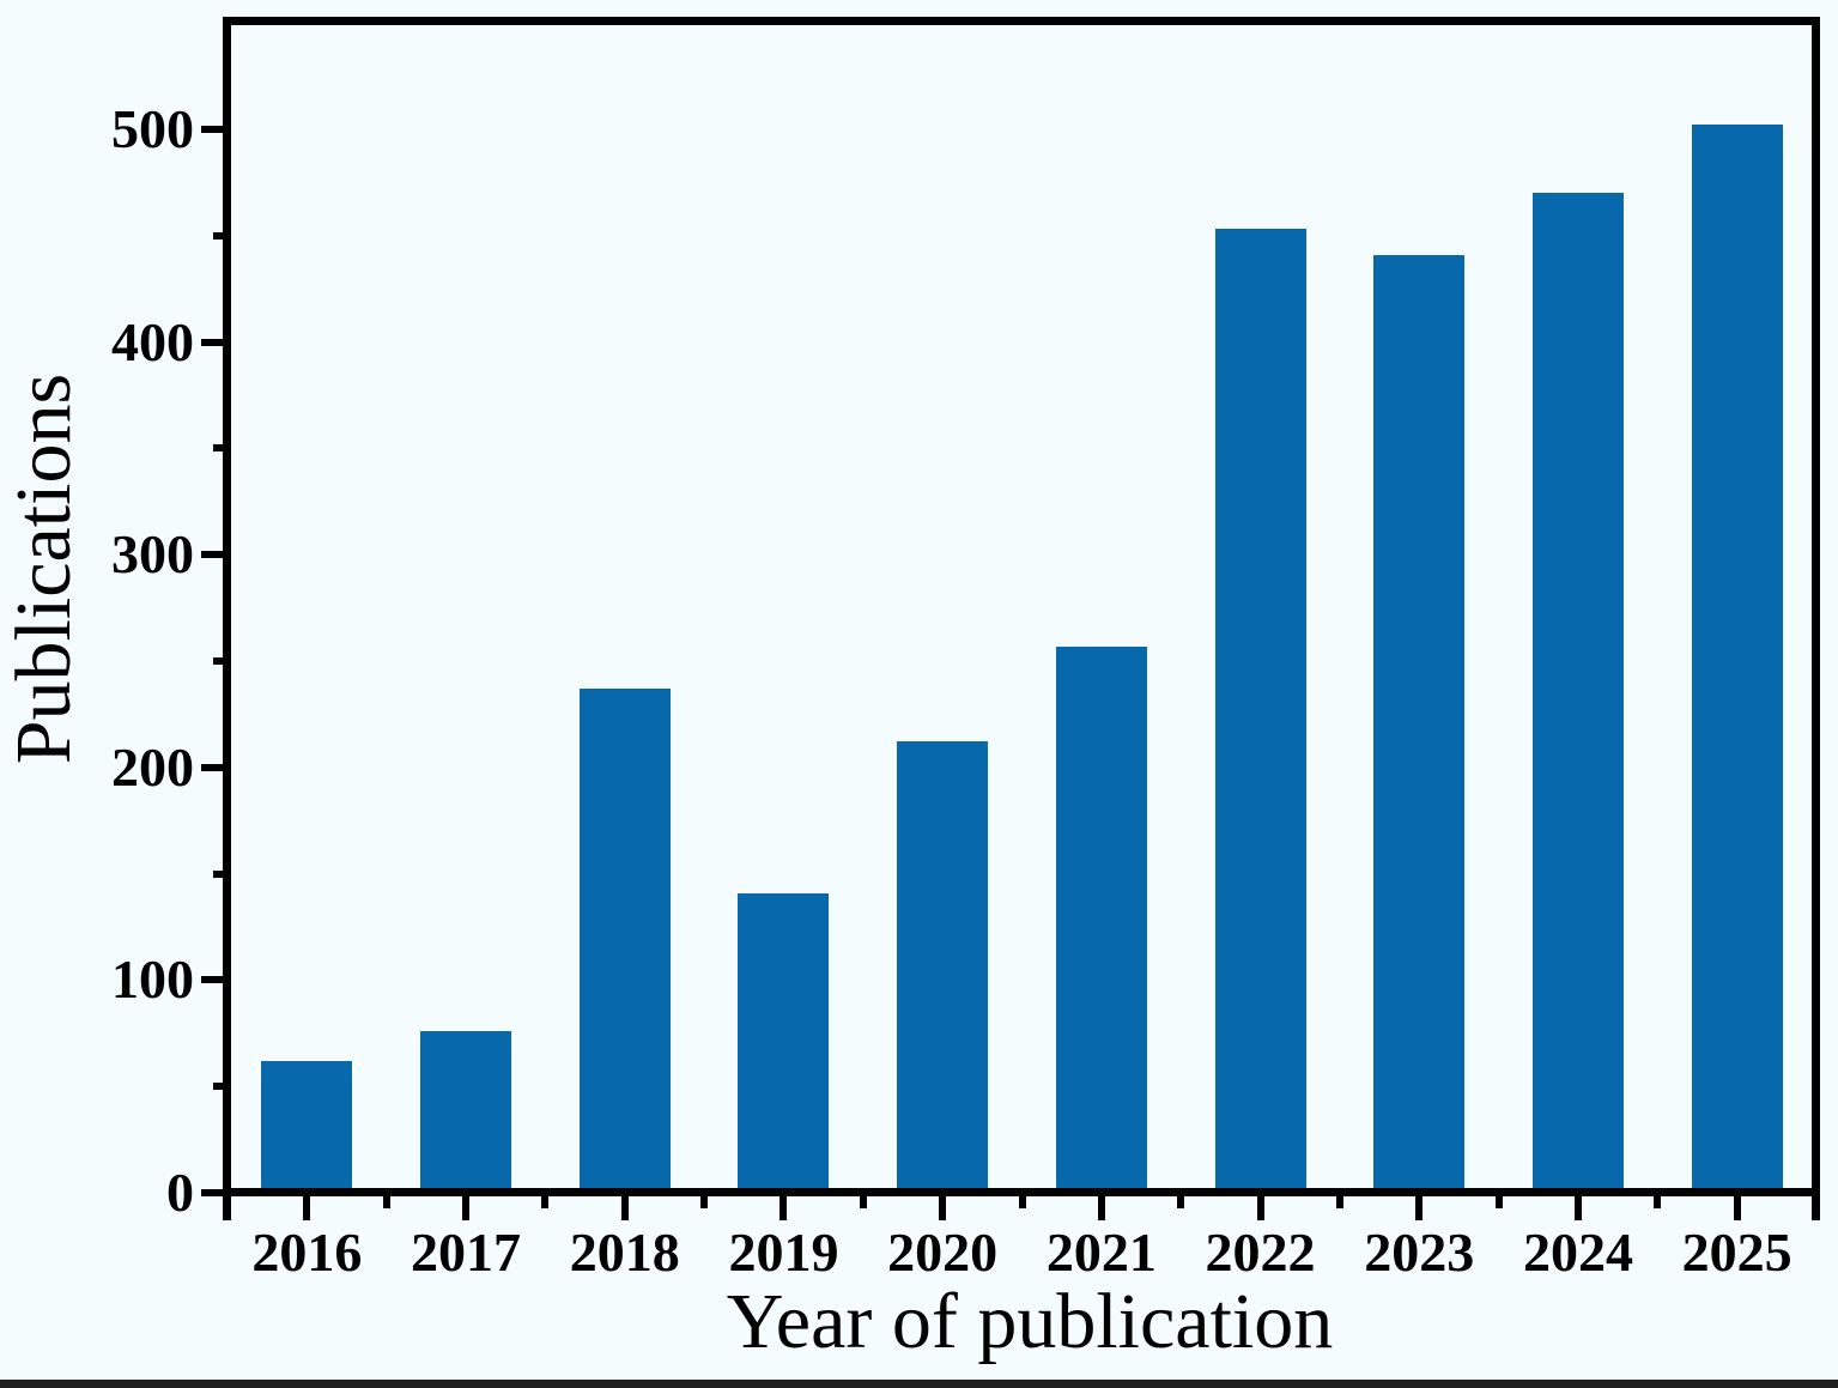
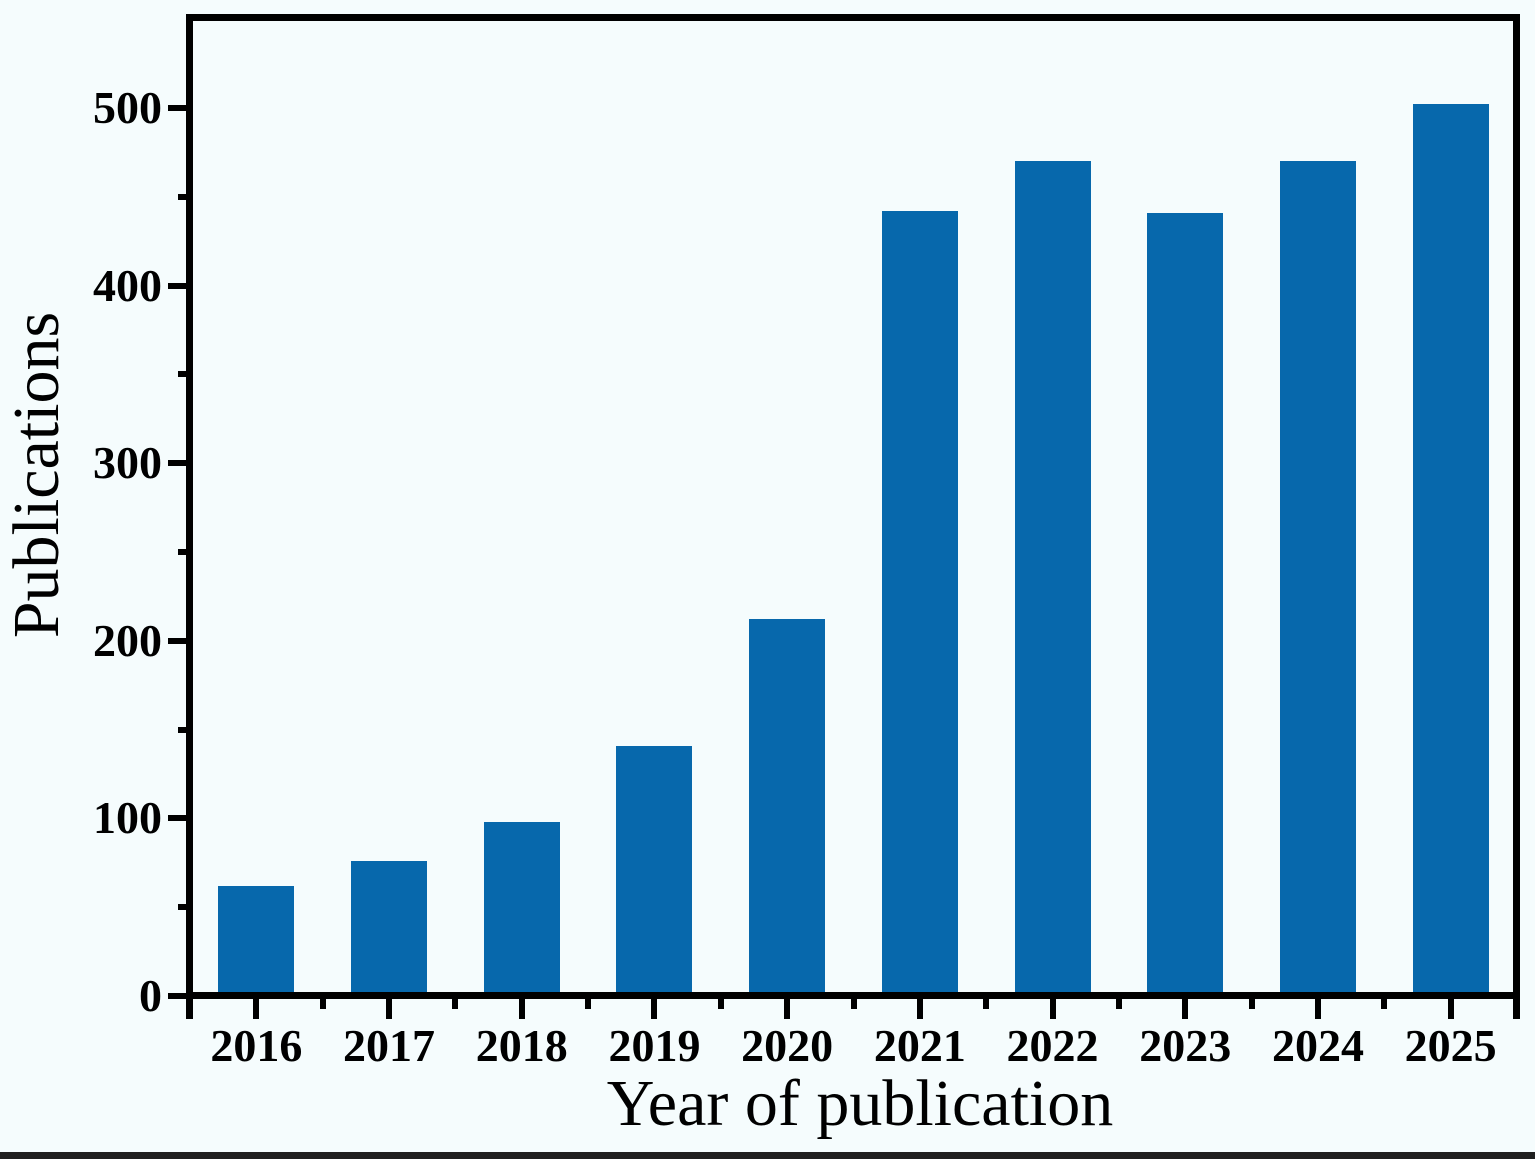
2018: 237 -> 98
2021: 257 -> 442
2022: 453 -> 470
